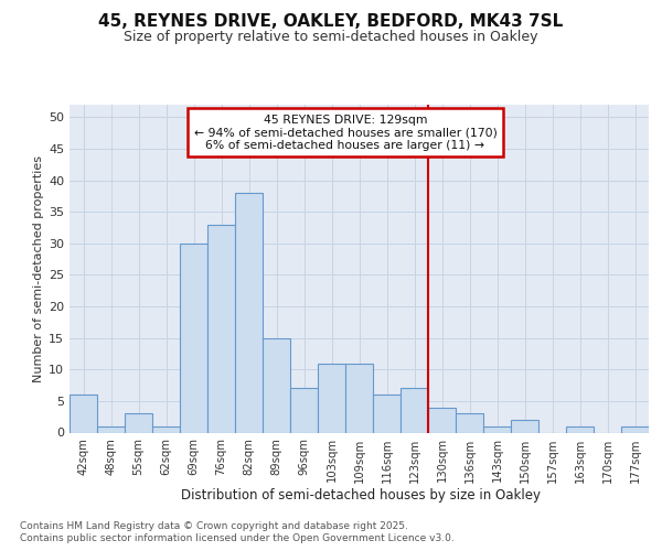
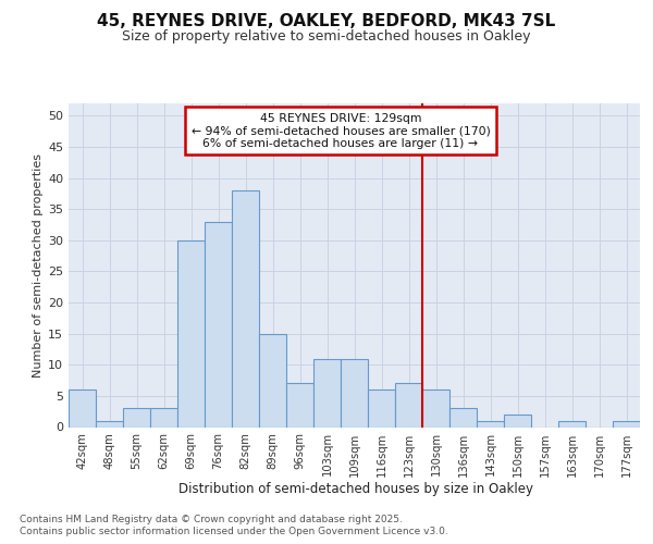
62sqm: 1 -> 3
130sqm: 4 -> 6
